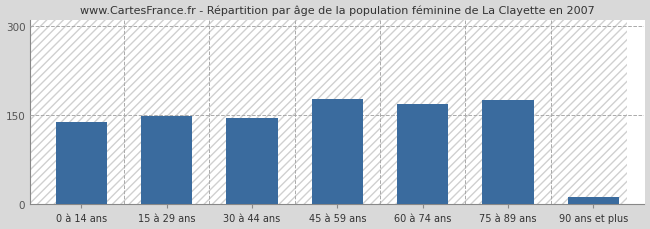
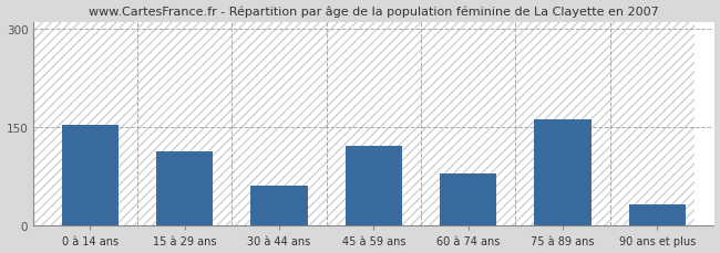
0 à 14 ans: 138 -> 154
15 à 29 ans: 148 -> 114
30 à 44 ans: 146 -> 62
45 à 59 ans: 178 -> 122
60 à 74 ans: 168 -> 80
75 à 89 ans: 175 -> 162
90 ans et plus: 13 -> 32
